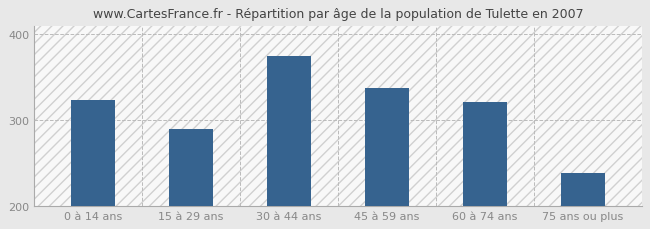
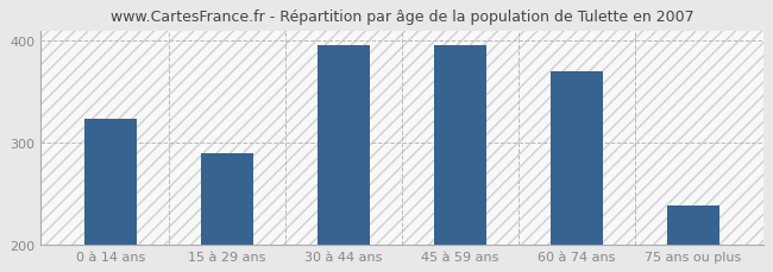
30 à 44 ans: 375 -> 396
45 à 59 ans: 337 -> 396
60 à 74 ans: 321 -> 370
